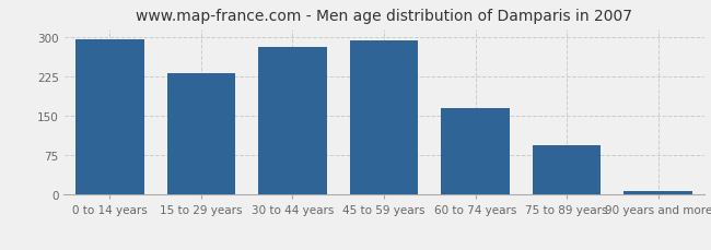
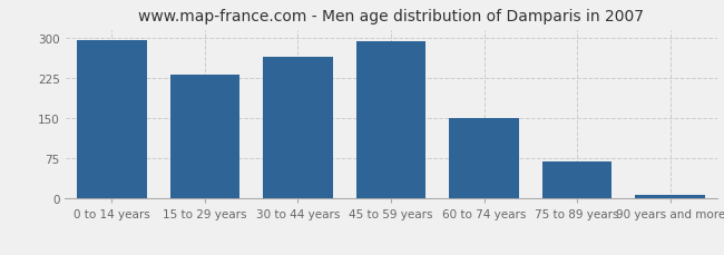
30 to 44 years: 282 -> 265
60 to 74 years: 165 -> 150
75 to 89 years: 95 -> 70
